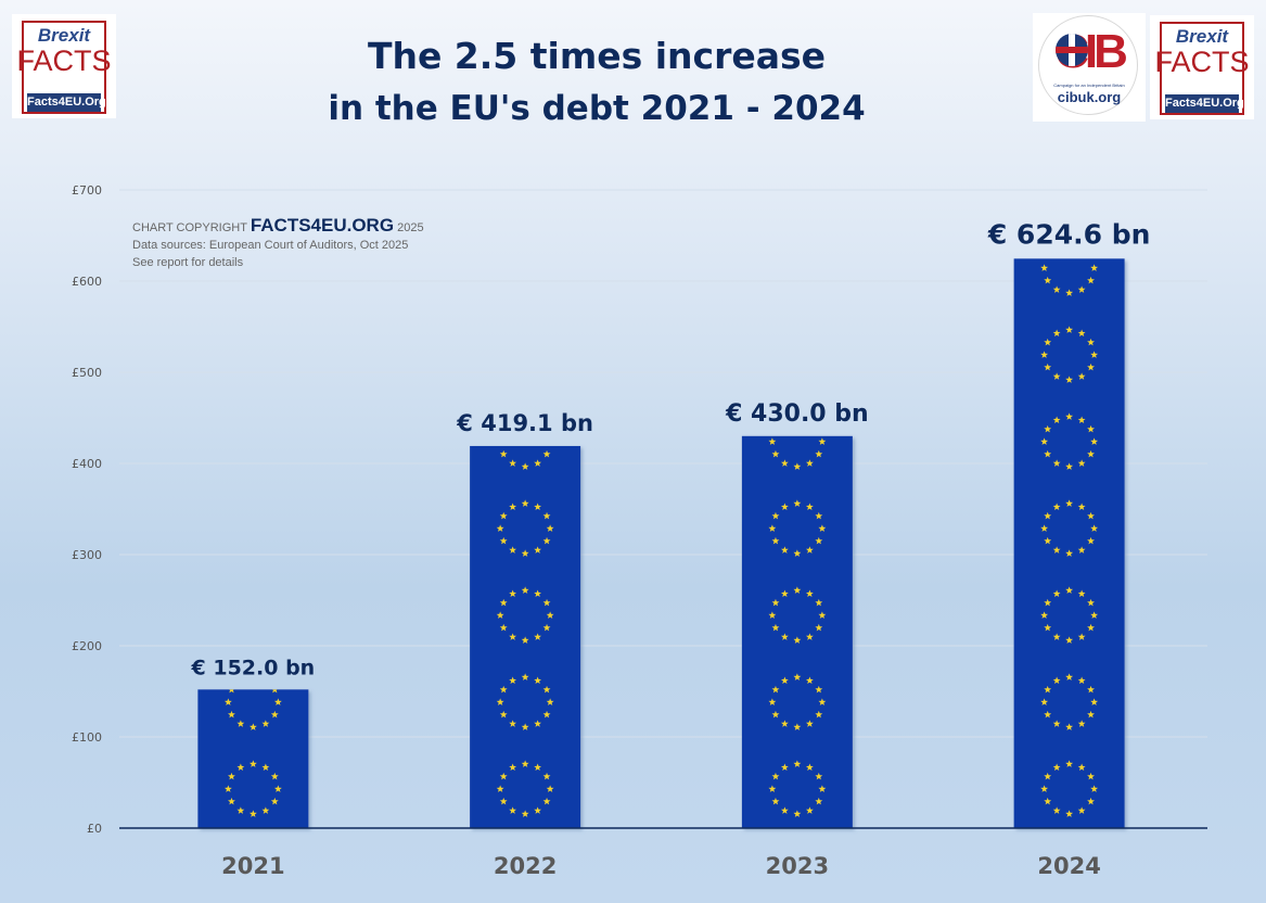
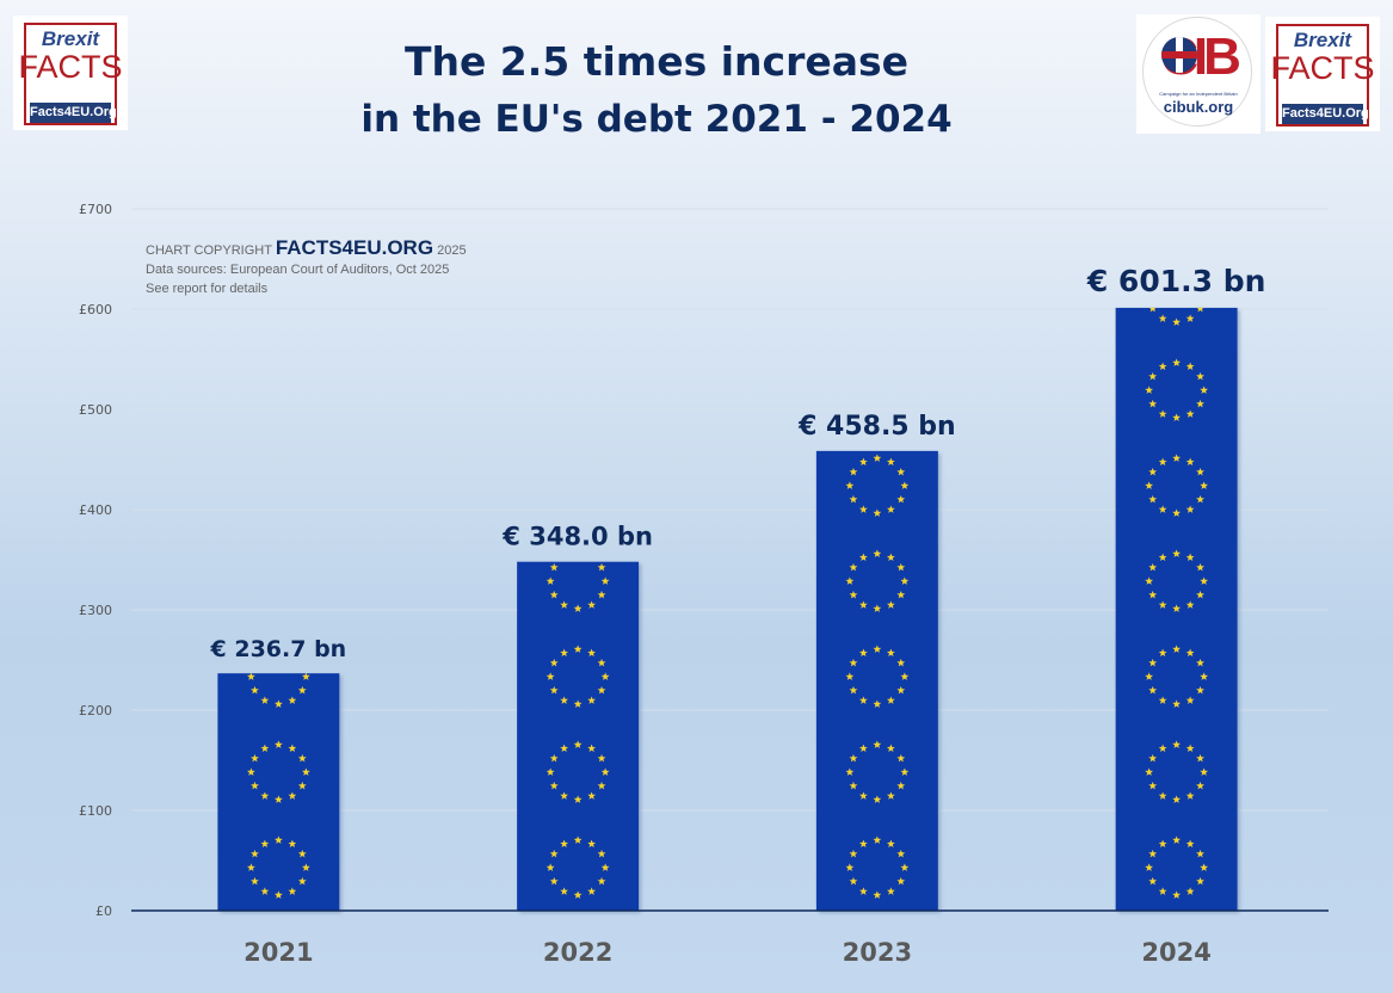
2021: 152.0 -> 236.7
2022: 419.1 -> 348.0
2023: 430.0 -> 458.5
2024: 624.6 -> 601.3
